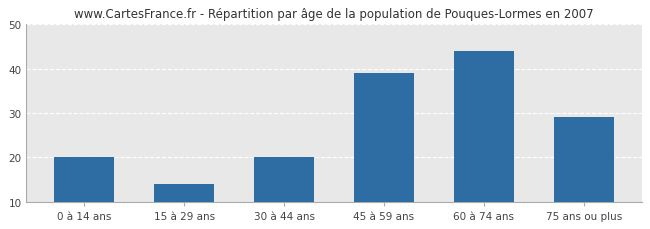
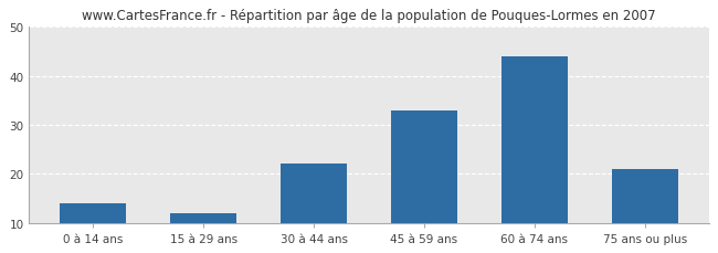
0 à 14 ans: 20 -> 14
15 à 29 ans: 14 -> 12
30 à 44 ans: 20 -> 22
45 à 59 ans: 39 -> 33
75 ans ou plus: 29 -> 21
